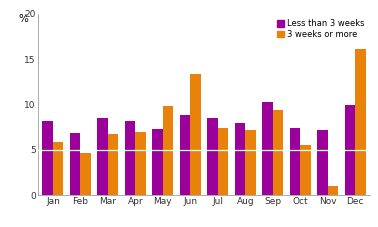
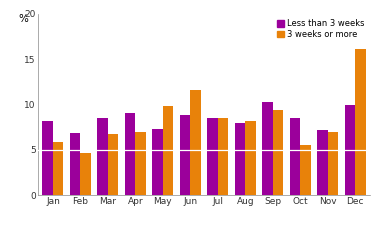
Less than 3 weeks/Apr: 8.2 -> 9.1
3 weeks or more/Jun: 13.4 -> 11.6
3 weeks or more/Jul: 7.4 -> 8.5
3 weeks or more/Aug: 7.2 -> 8.2
Less than 3 weeks/Oct: 7.4 -> 8.5
3 weeks or more/Nov: 1.0 -> 7.0
